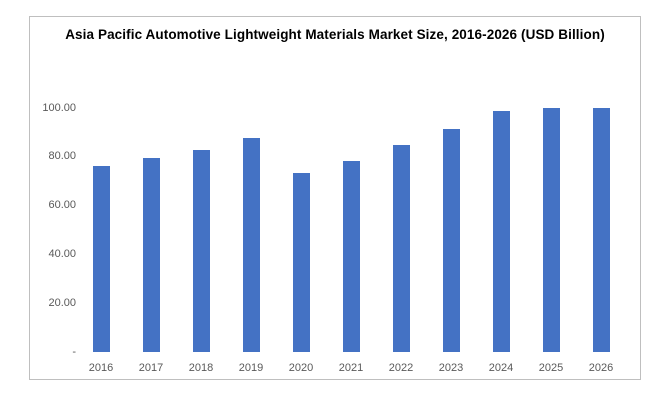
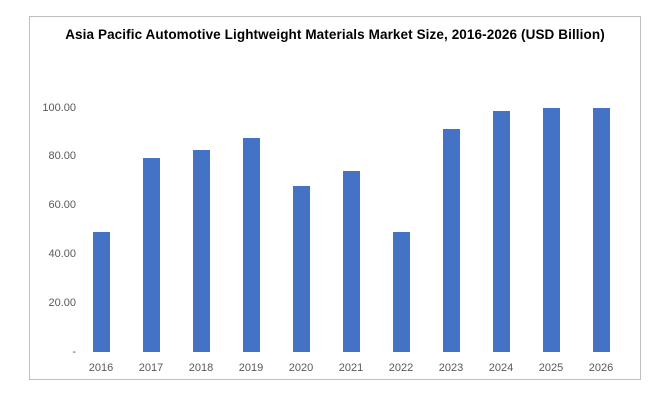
2016: 76 -> 49
2020: 73 -> 68
2021: 78 -> 74
2022: 85 -> 49
